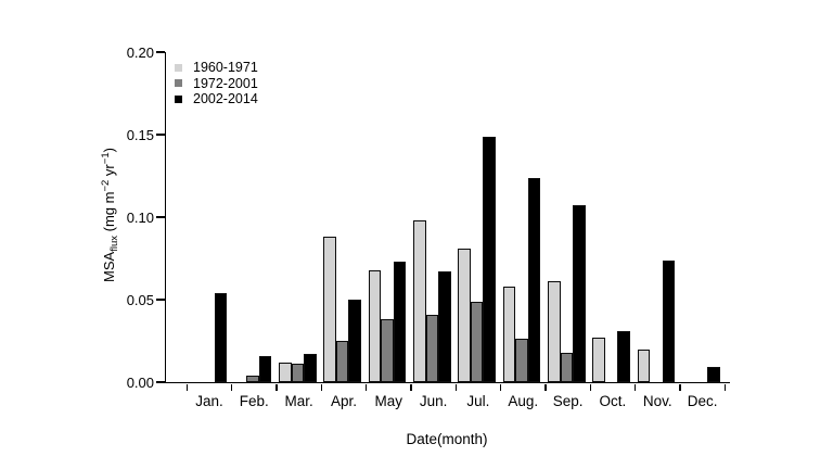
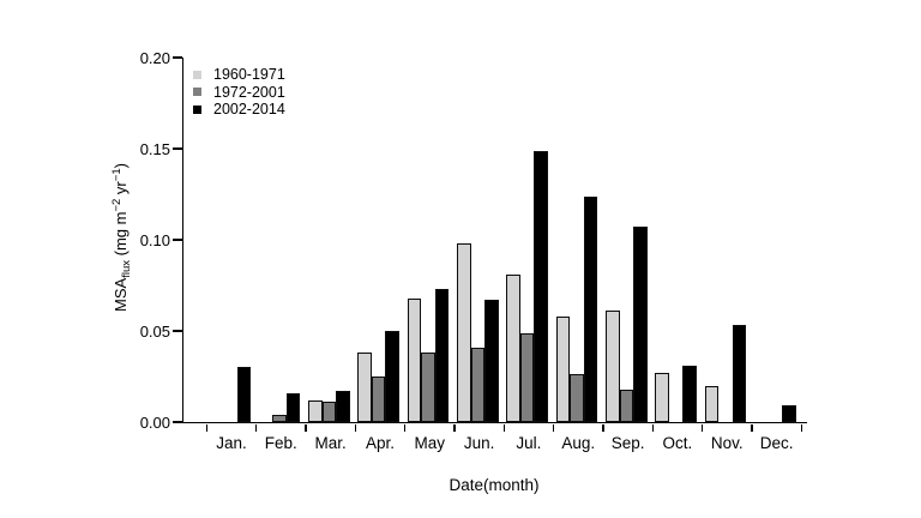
2002-2014/Jan.: 0.054 -> 0.030
1960-1971/Apr.: 0.088 -> 0.038
2002-2014/Nov.: 0.074 -> 0.053
